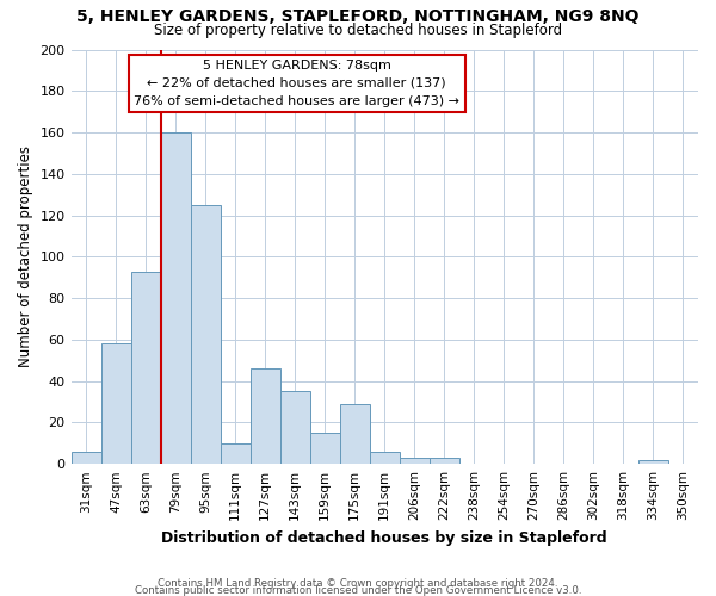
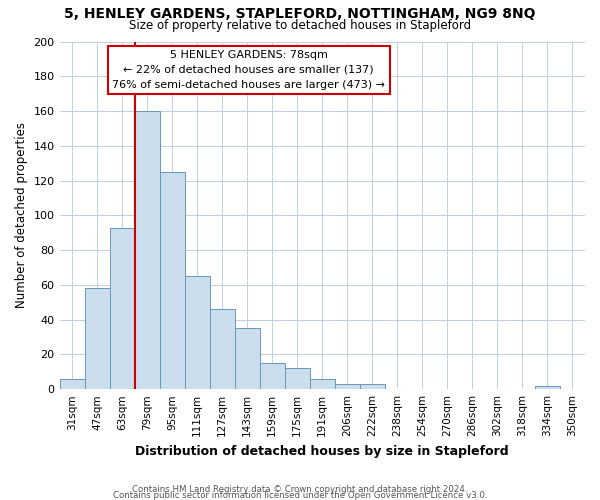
111sqm: 10 -> 65
175sqm: 29 -> 12
